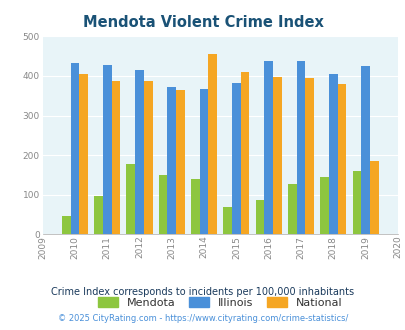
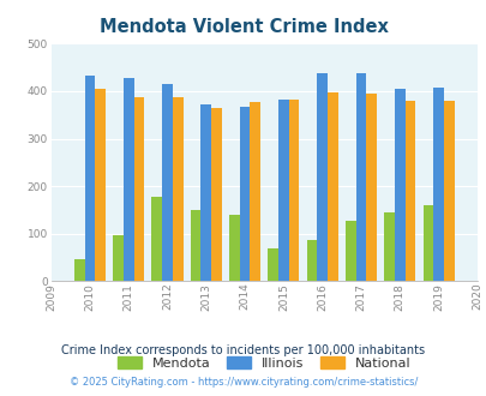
National/2014: 455 -> 376
National/2015: 410 -> 383
Illinois/2019: 425 -> 408
National/2019: 185 -> 379
